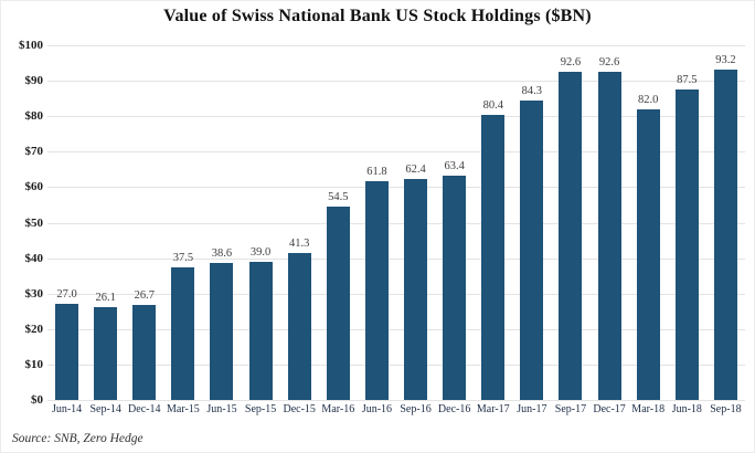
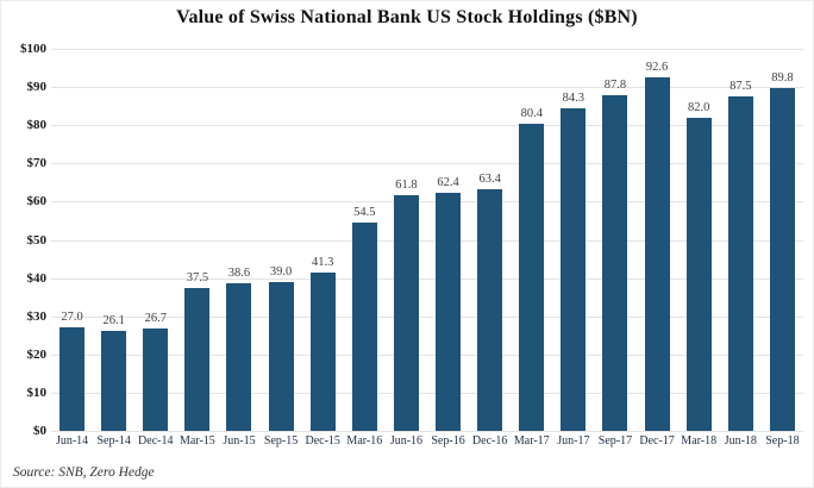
Sep-17: 92.6 -> 87.8
Sep-18: 93.2 -> 89.8
